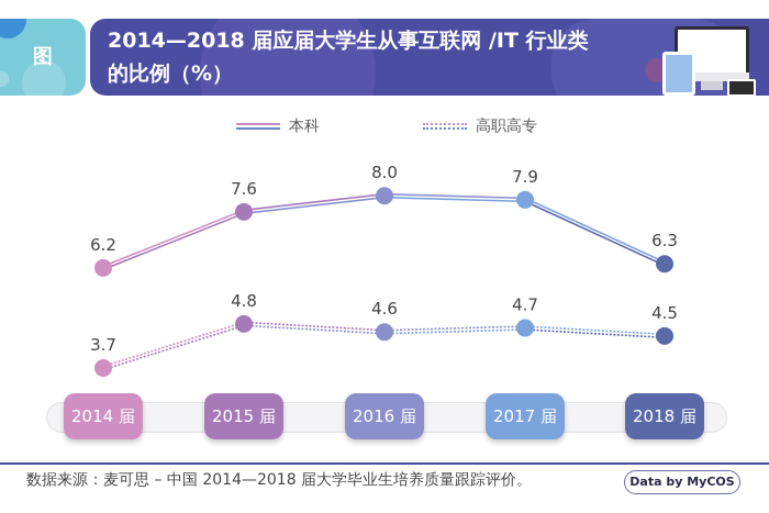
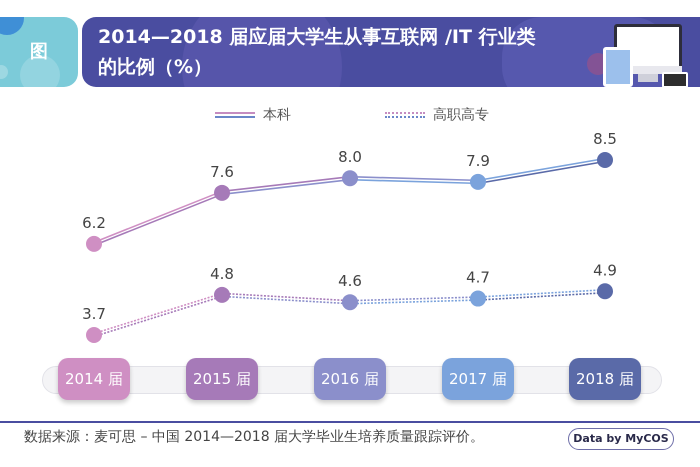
本科/2018 届: 6.3 -> 8.5
高职高专/2018 届: 4.5 -> 4.9
